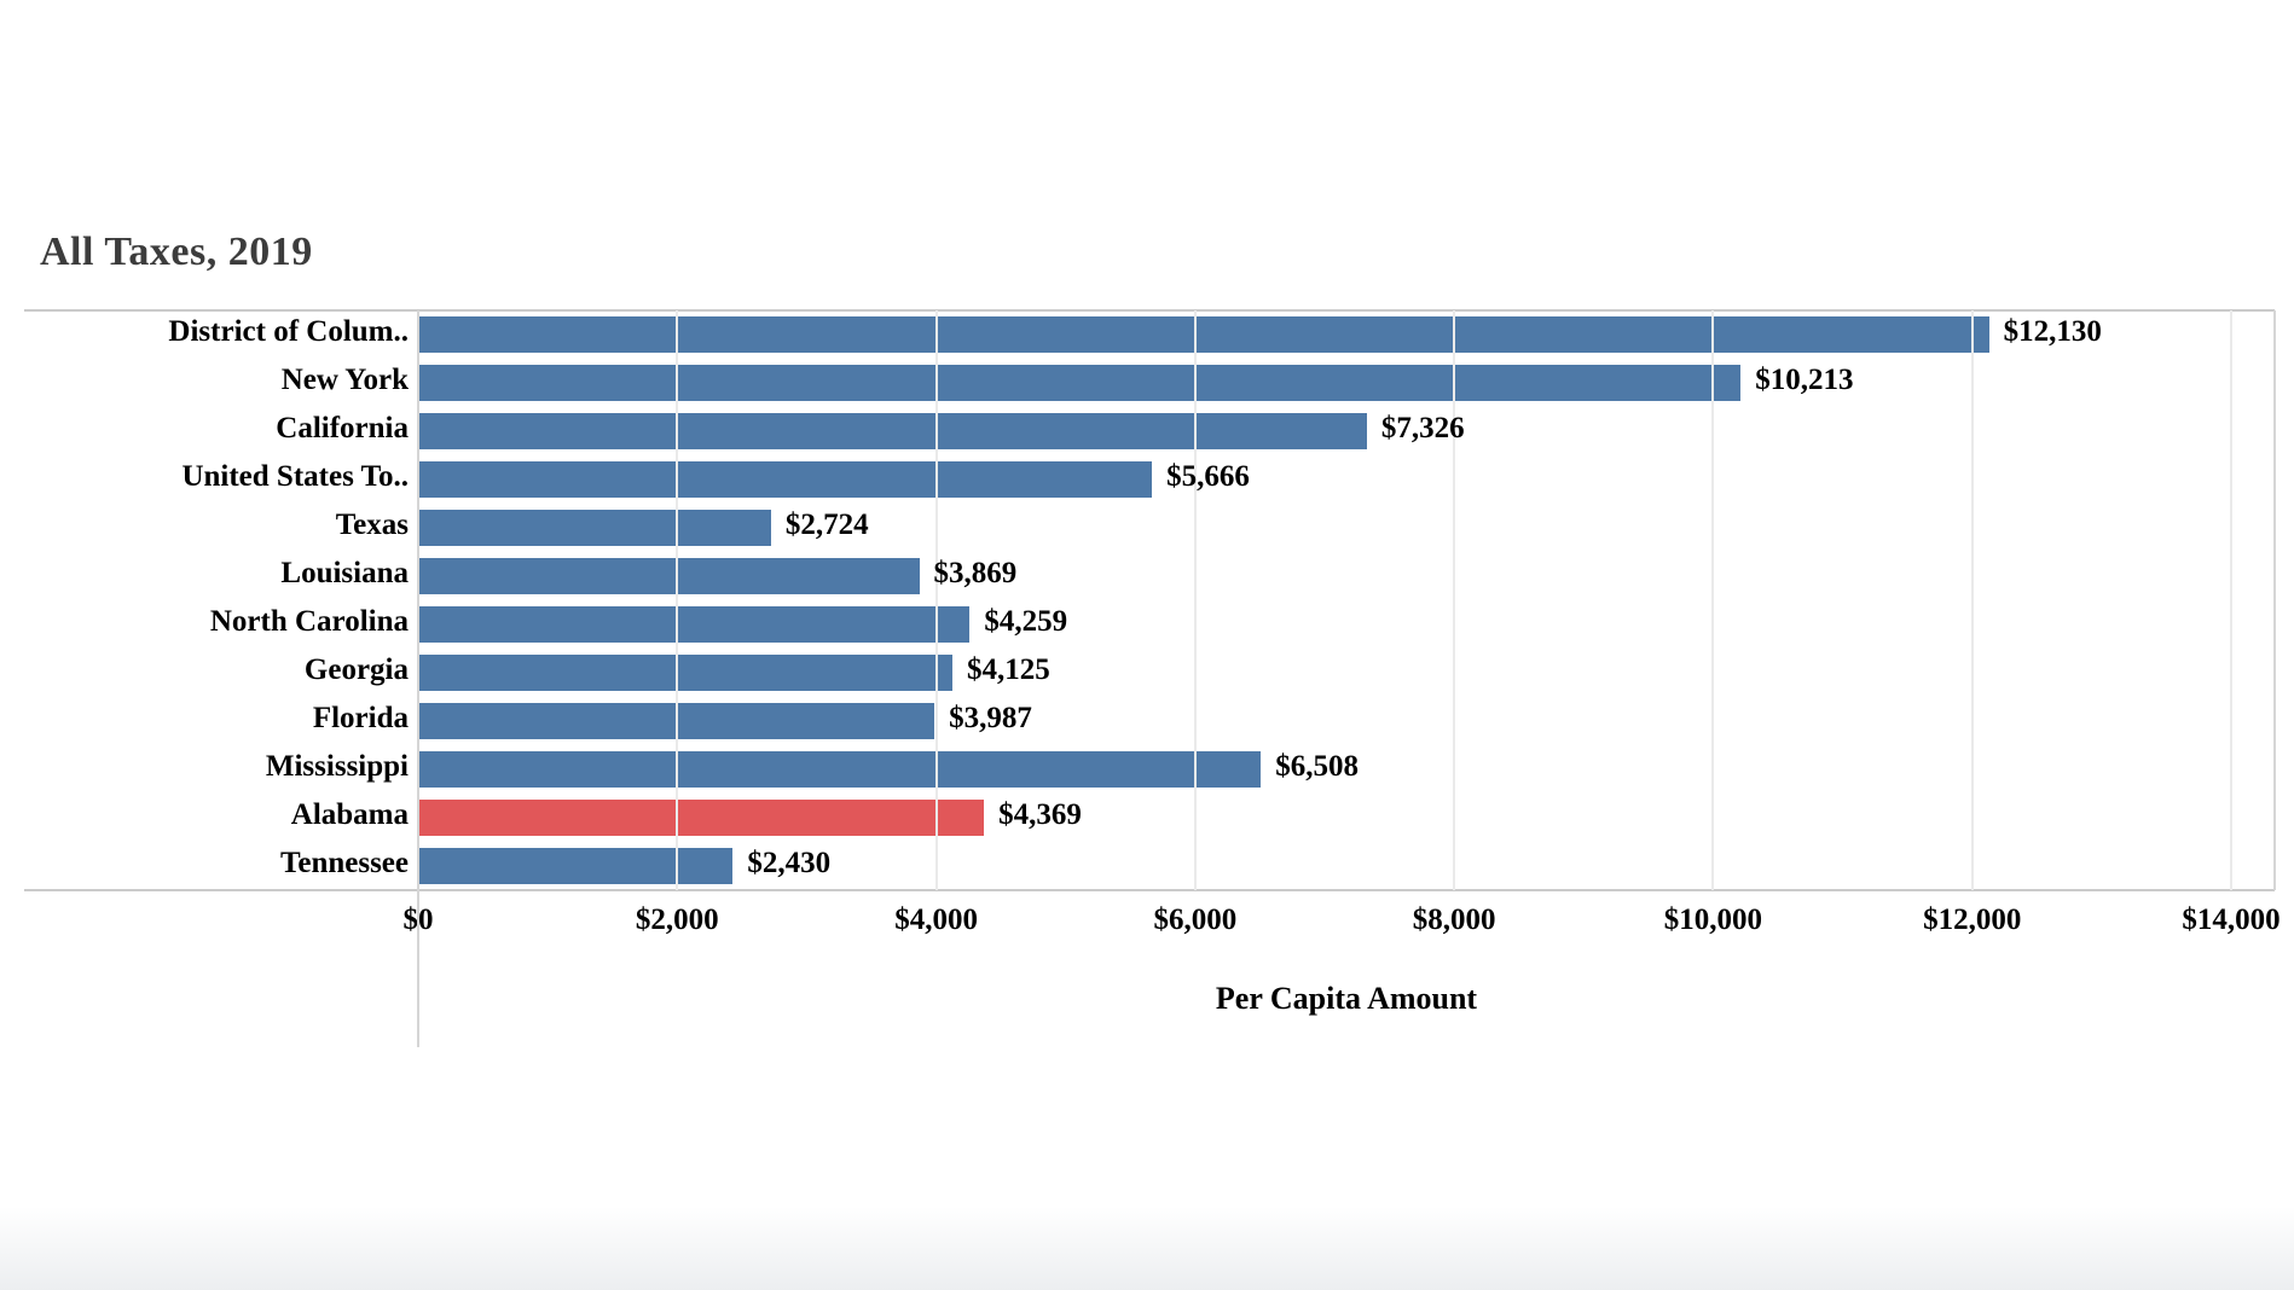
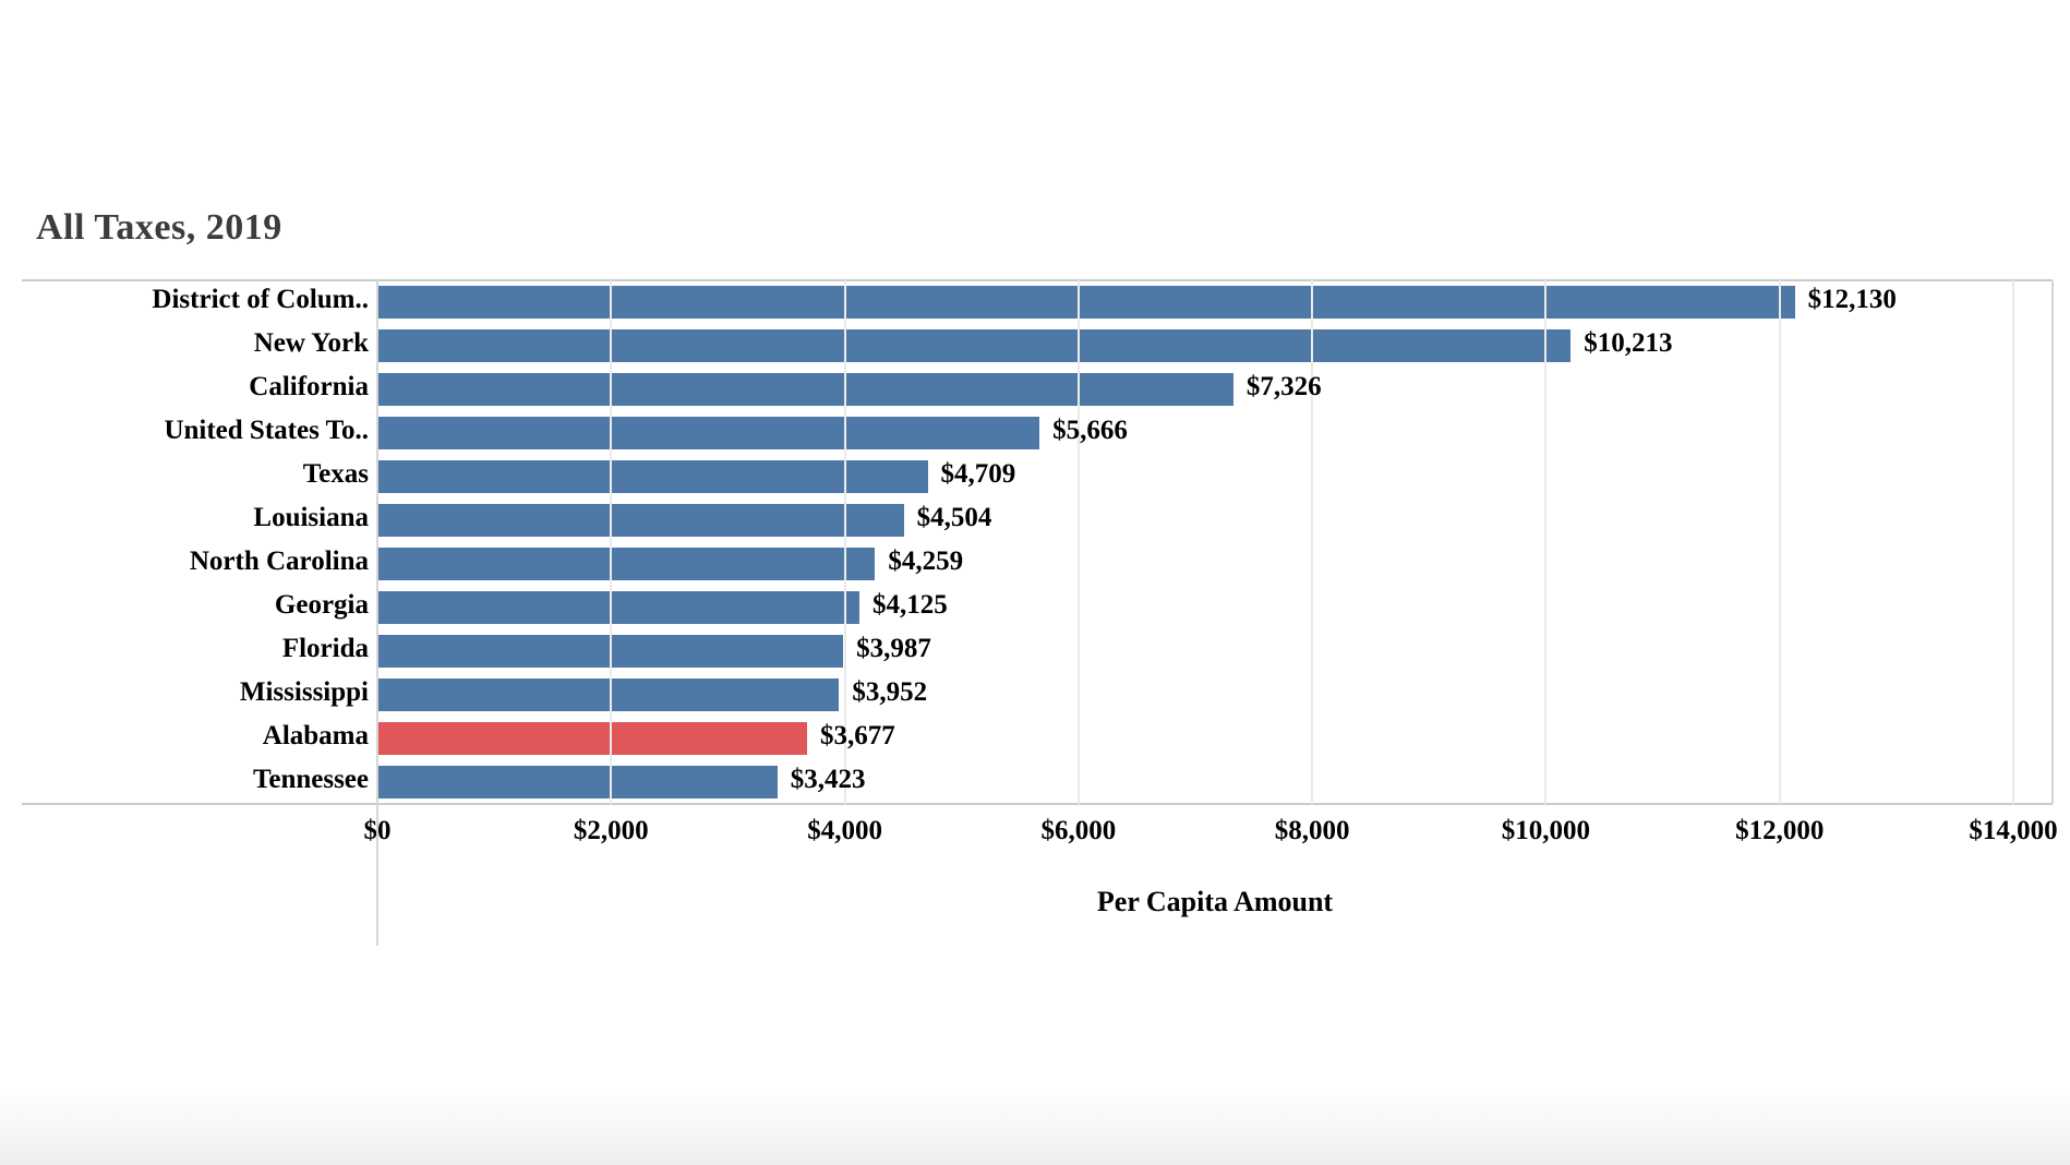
Texas: $2,724 -> $4,709
Louisiana: $3,869 -> $4,504
Mississippi: $6,508 -> $3,952
Alabama: $4,369 -> $3,677
Tennessee: $2,430 -> $3,423
